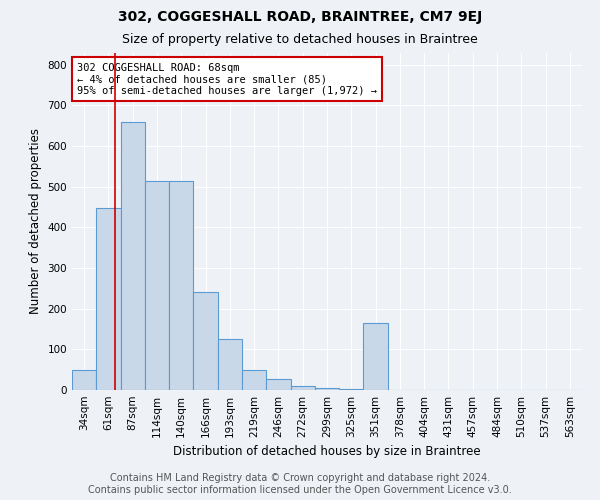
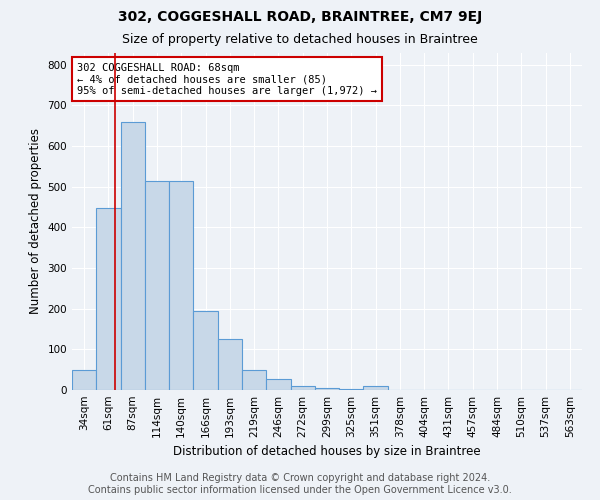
166sqm: 240 -> 195
351sqm: 165 -> 10
